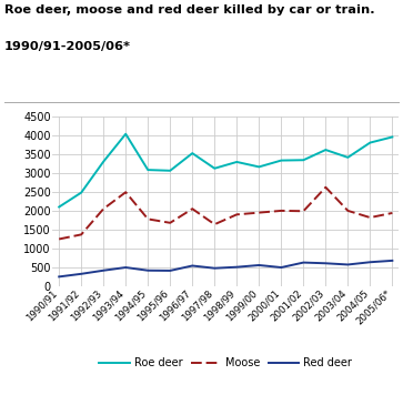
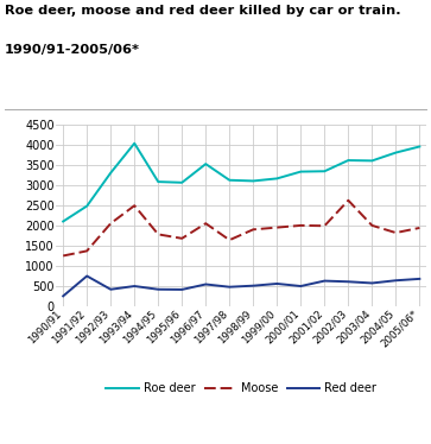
Red deer/1991/92: 330 -> 750
Roe deer/1998/99: 3290 -> 3100
Roe deer/2003/04: 3410 -> 3600
